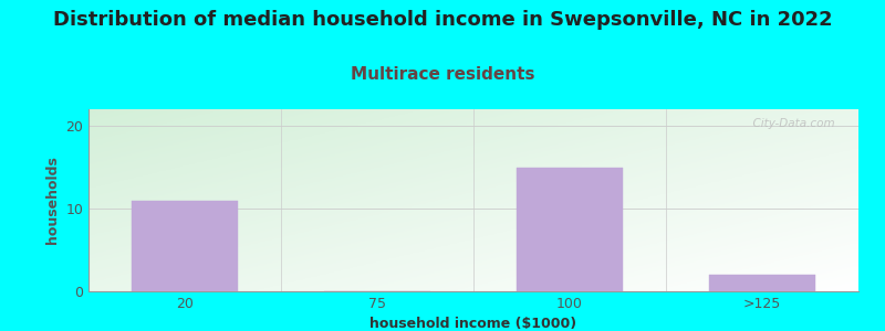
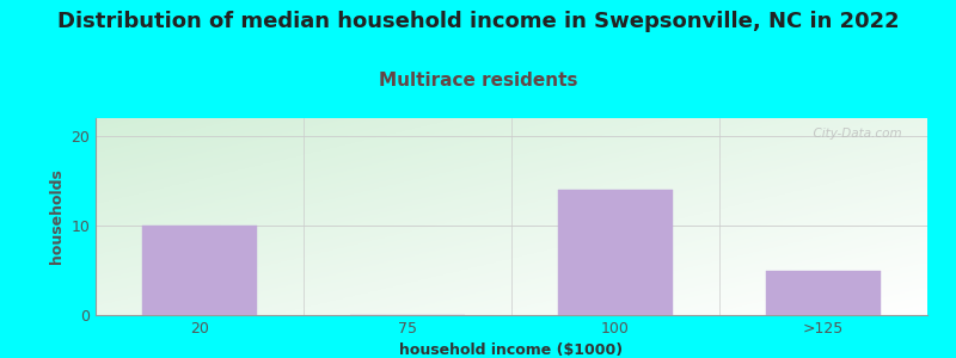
20: 11 -> 10
100: 15 -> 14
>125: 2 -> 5
